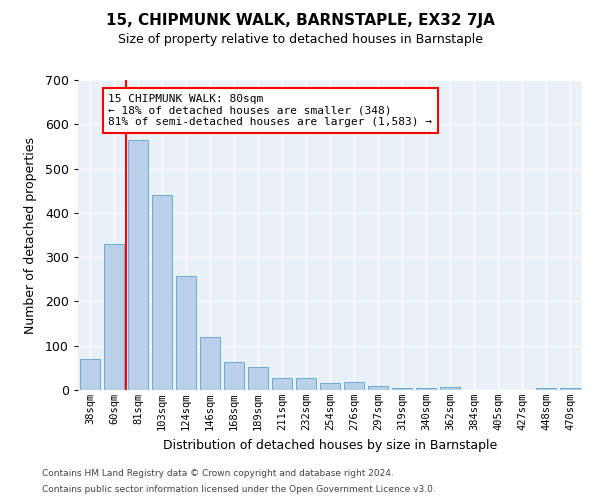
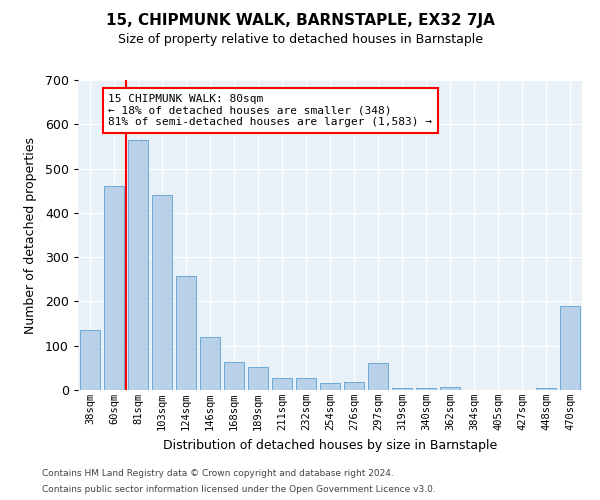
38sqm: 70 -> 135
60sqm: 330 -> 460
297sqm: 10 -> 60
470sqm: 5 -> 190
